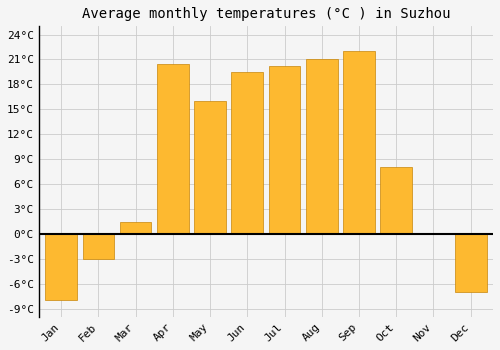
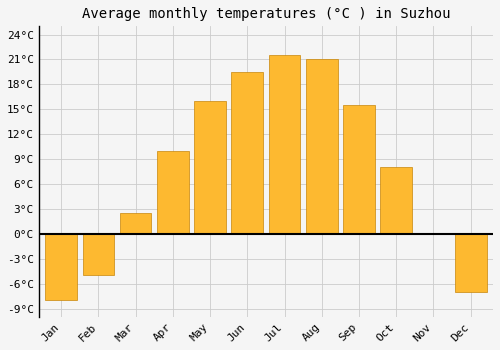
Feb: -3.0°C -> -5.0°C
Mar: 1.4°C -> 2.5°C
Apr: 20.4°C -> 10.0°C
Jul: 20.2°C -> 21.5°C
Sep: 22.0°C -> 15.5°C
